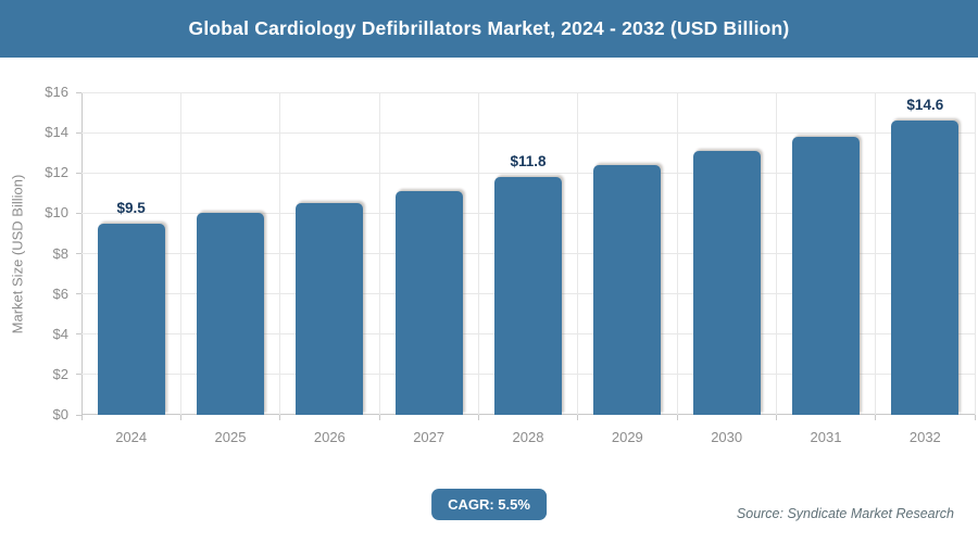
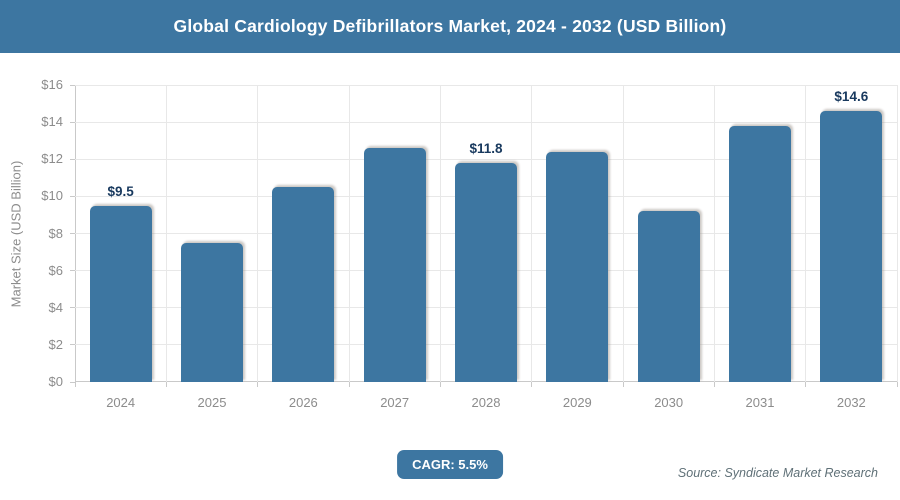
2025: $10.0 -> $7.5
2027: $11.1 -> $12.6
2030: $13.1 -> $9.2
